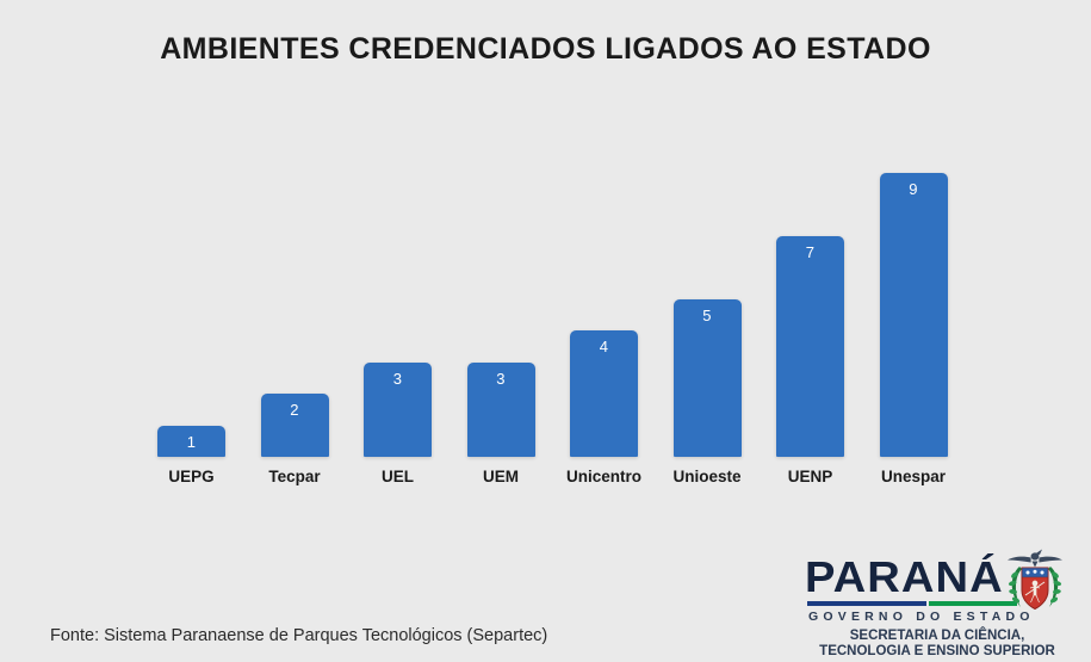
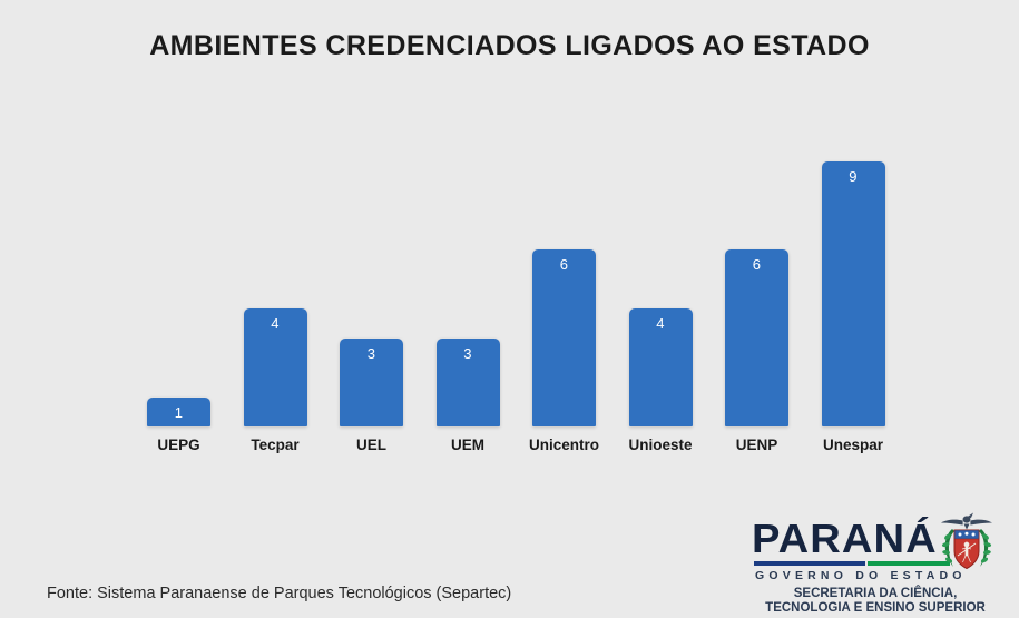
Tecpar: 2 -> 4
Unicentro: 4 -> 6
Unioeste: 5 -> 4
UENP: 7 -> 6
